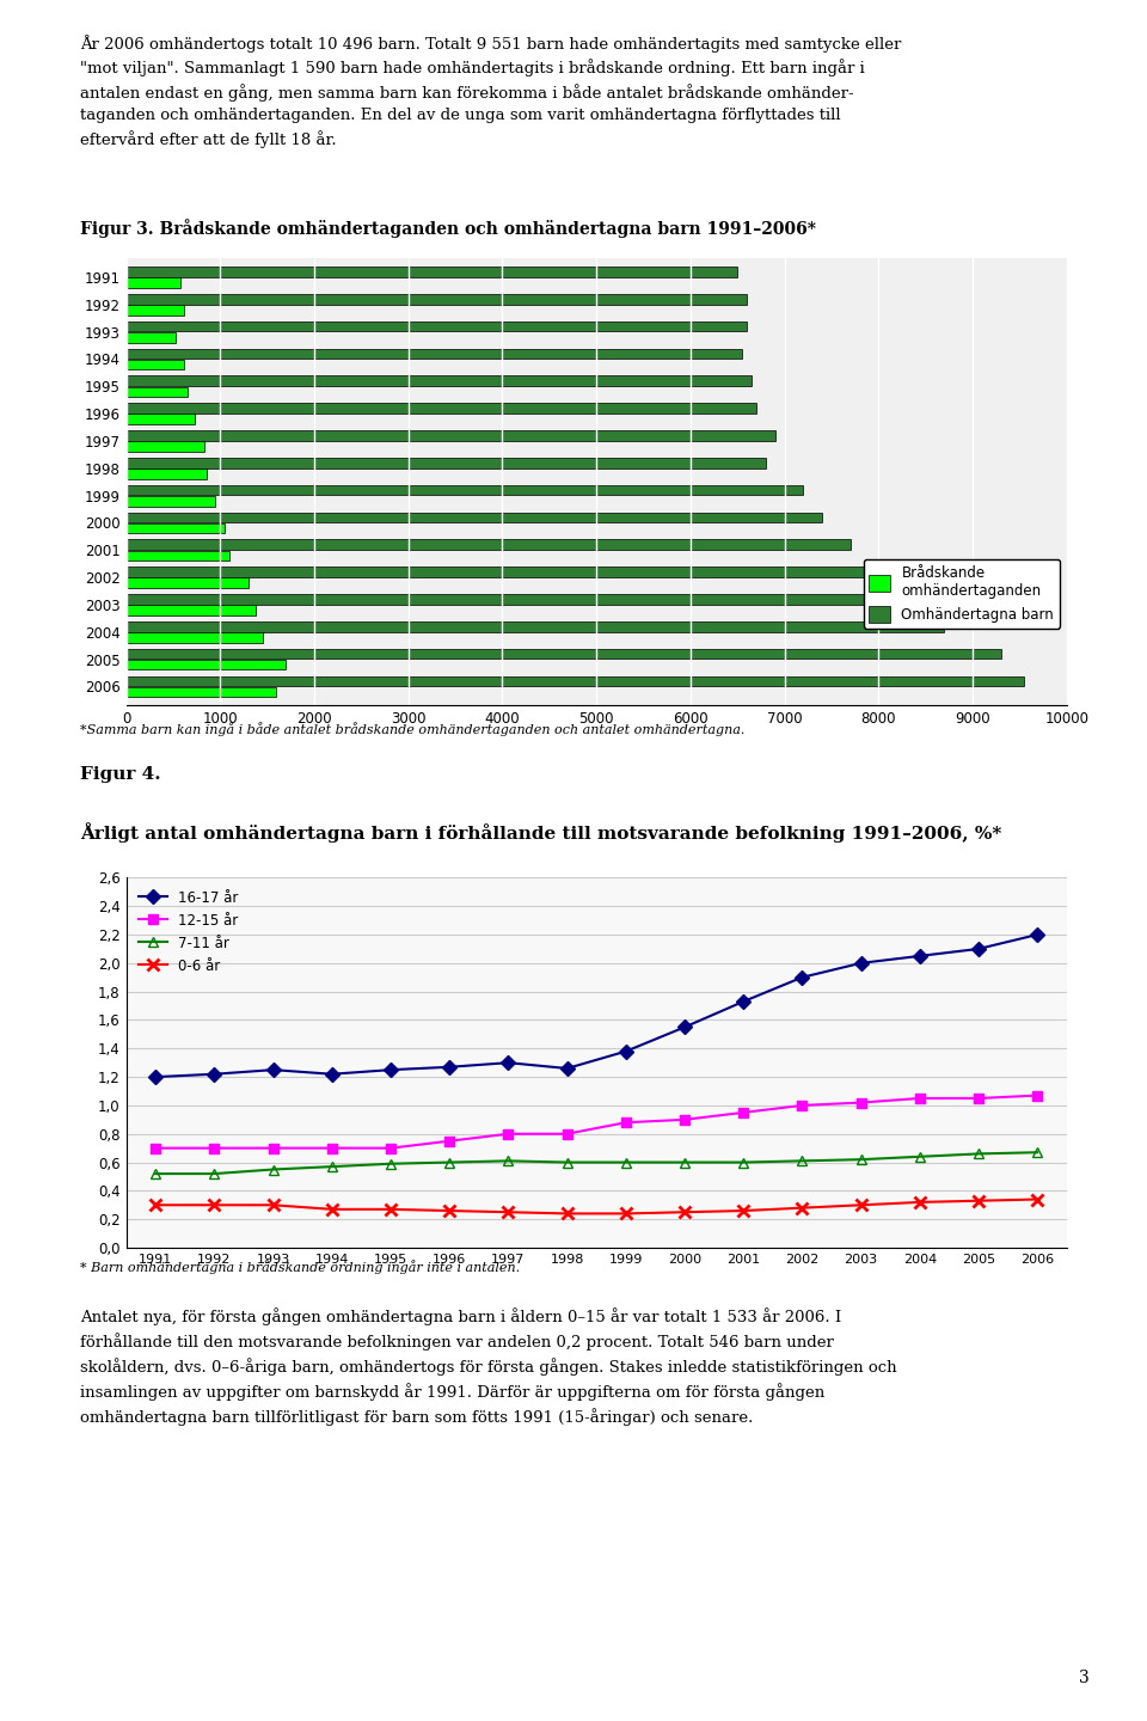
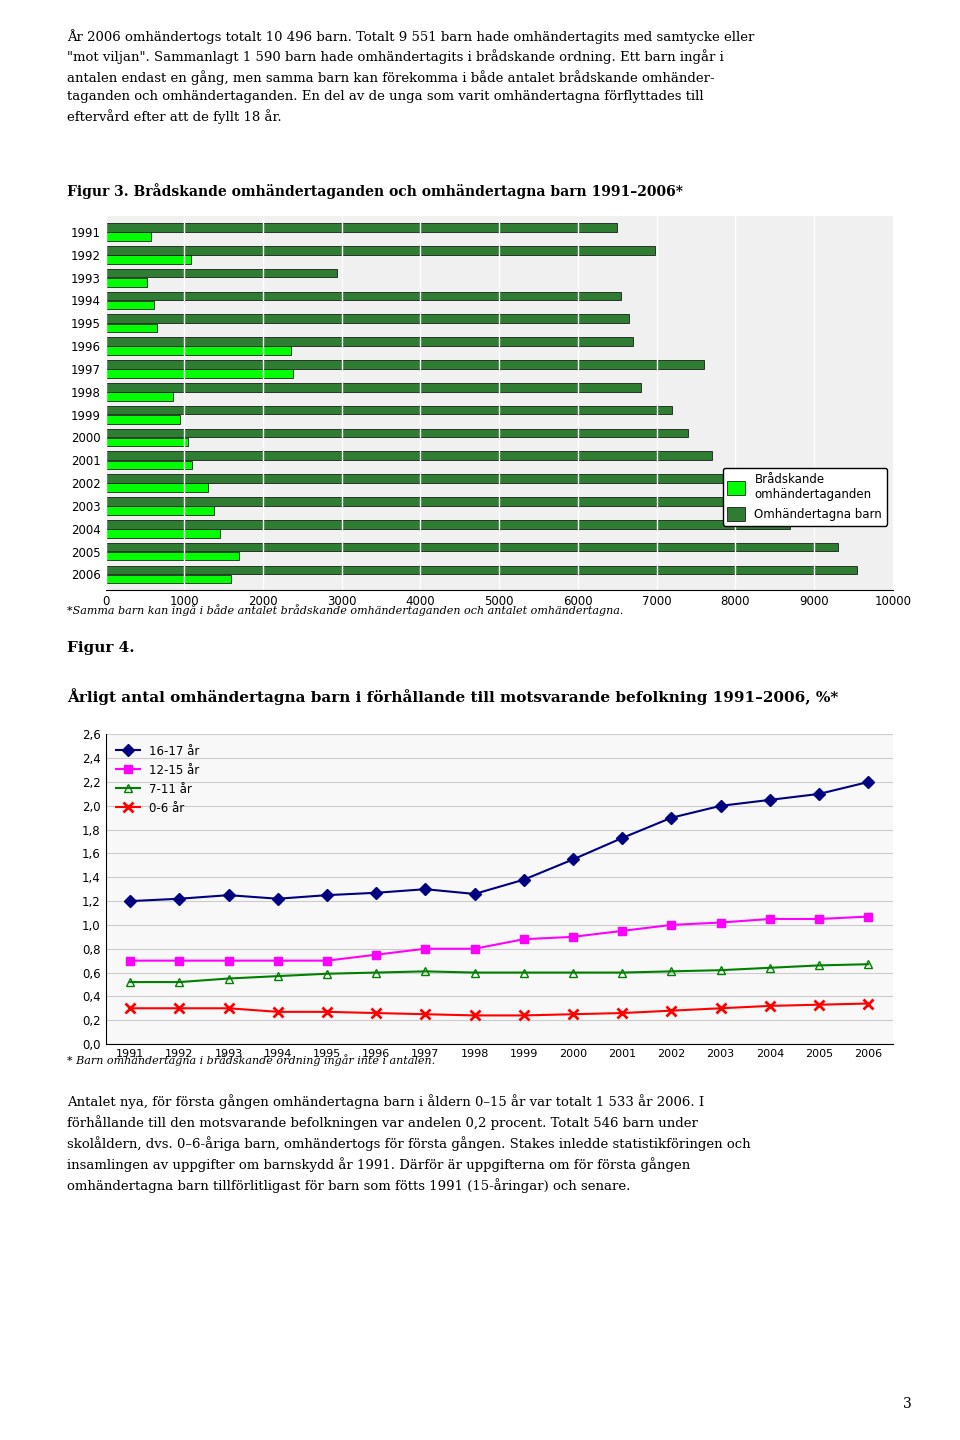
Omhändertagna barn/1992: 6600 -> 6980
Brådskande omhändertaganden/1992: 620 -> 1080
Omhändertagna barn/1993: 6600 -> 2940
Brådskande omhändertaganden/1996: 730 -> 2360
Omhändertagna barn/1997: 6900 -> 7600
Brådskande omhändertaganden/1997: 830 -> 2380
